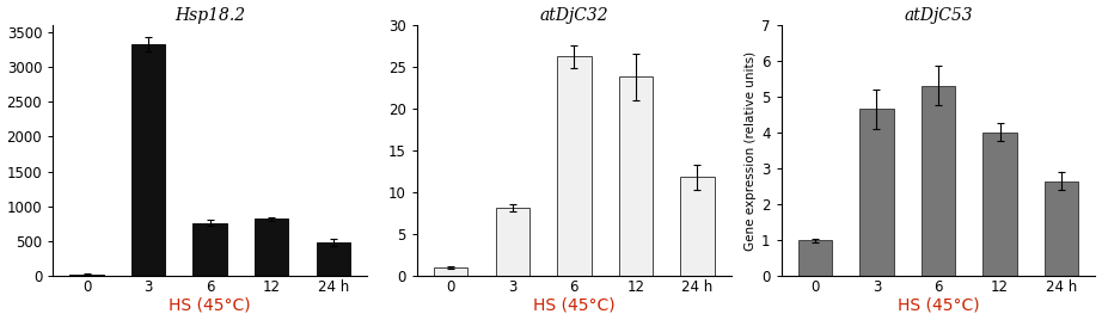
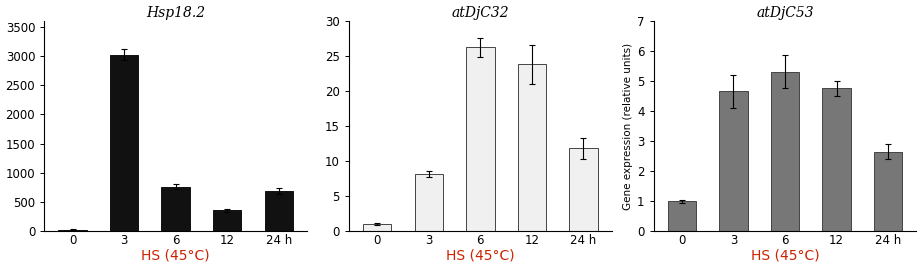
Hsp18.2/3: 3320 -> 3020
Hsp18.2/12: 820 -> 360
Hsp18.2/24 h: 480 -> 690
atDjC53/12: 4.00 -> 4.75
